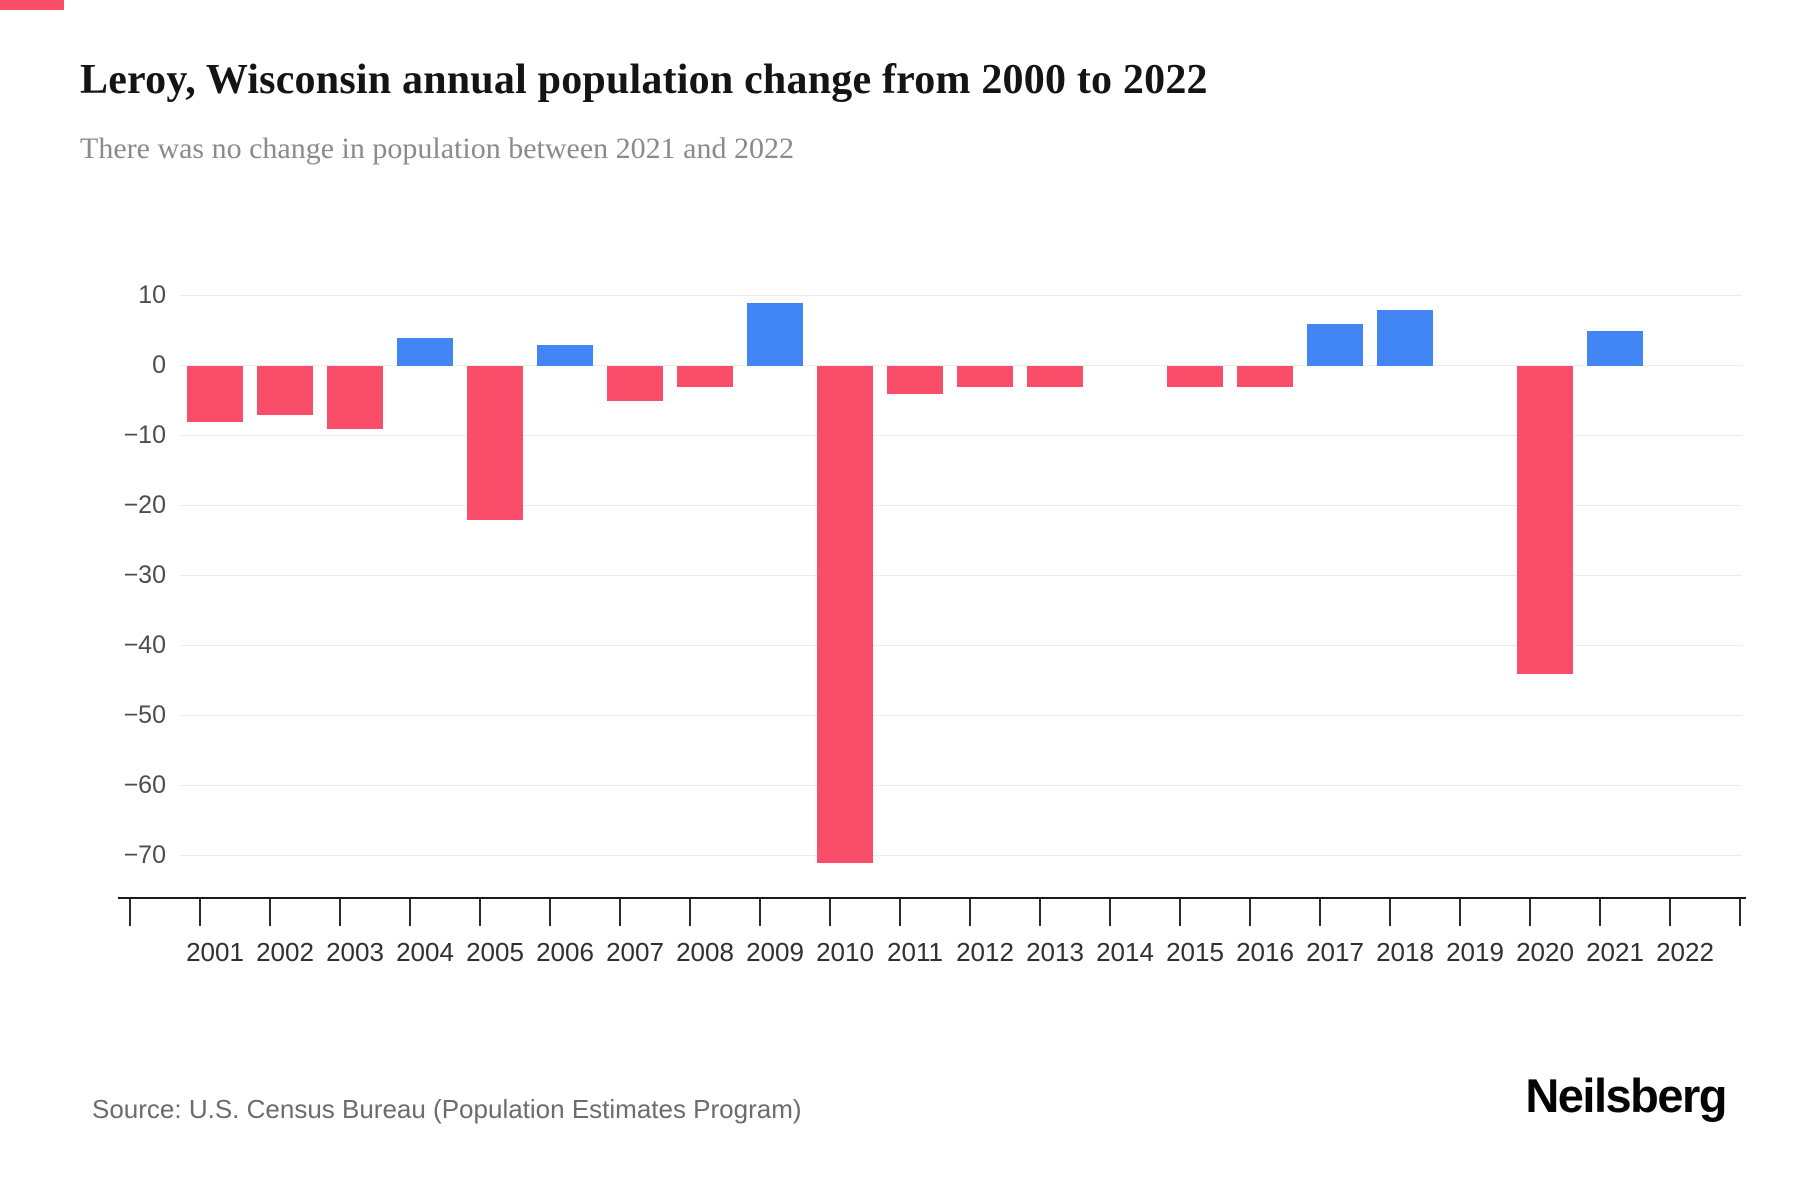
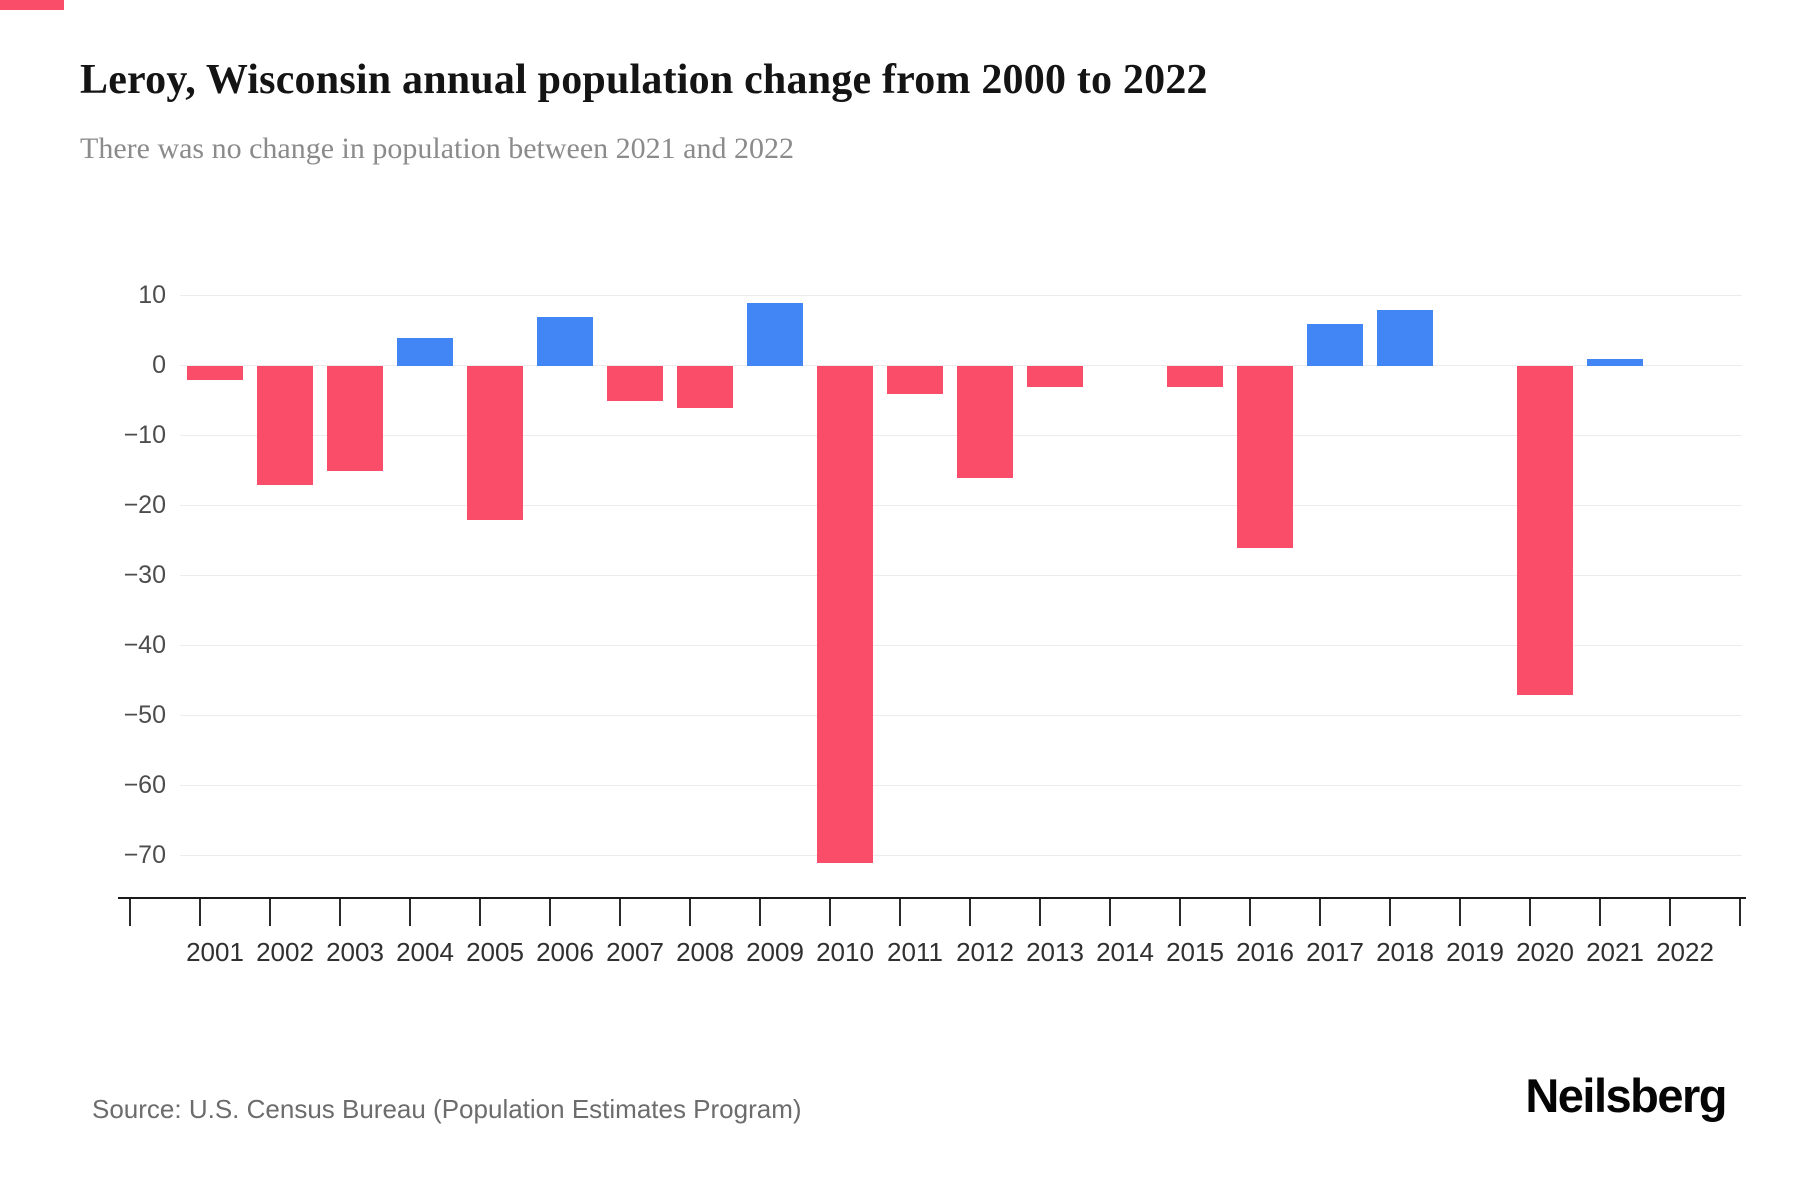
2001: -8 -> -2
2002: -7 -> -17
2003: -9 -> -15
2006: 3 -> 7
2008: -3 -> -6
2012: -3 -> -16
2016: -3 -> -26
2020: -44 -> -47
2021: 5 -> 1
